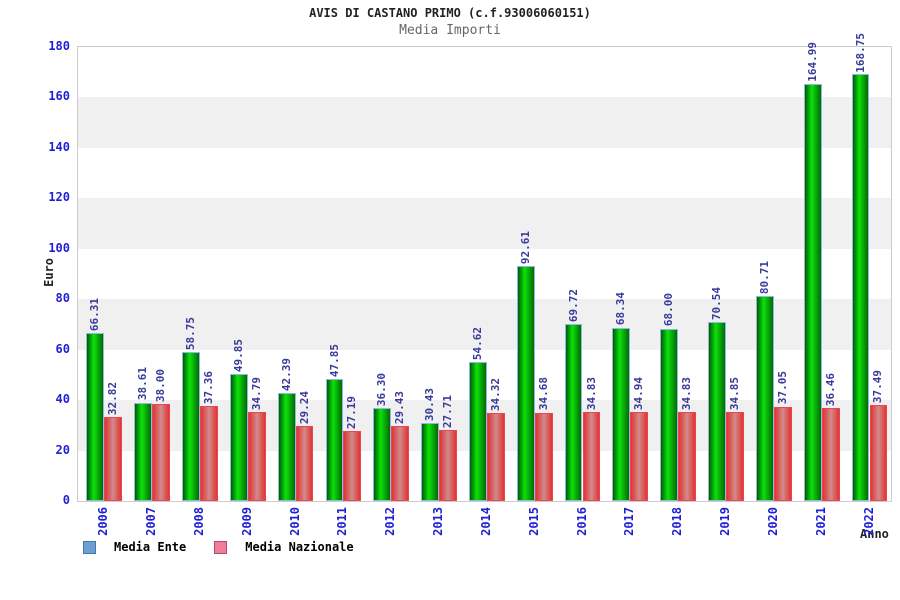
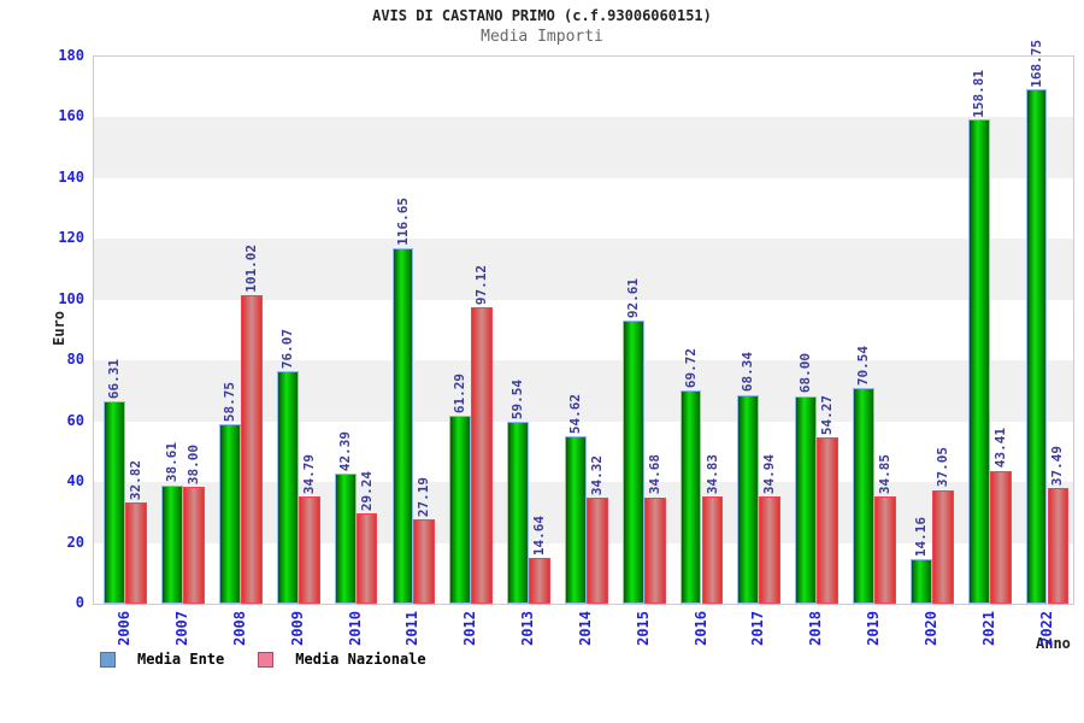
Media Nazionale/2008: 37.36 -> 101.02
Media Ente/2009: 49.85 -> 76.07
Media Ente/2011: 47.85 -> 116.65
Media Ente/2012: 36.30 -> 61.29
Media Nazionale/2012: 29.43 -> 97.12
Media Ente/2013: 30.43 -> 59.54
Media Nazionale/2013: 27.71 -> 14.64
Media Nazionale/2018: 34.83 -> 54.27
Media Ente/2020: 80.71 -> 14.16
Media Ente/2021: 164.99 -> 158.81
Media Nazionale/2021: 36.46 -> 43.41
